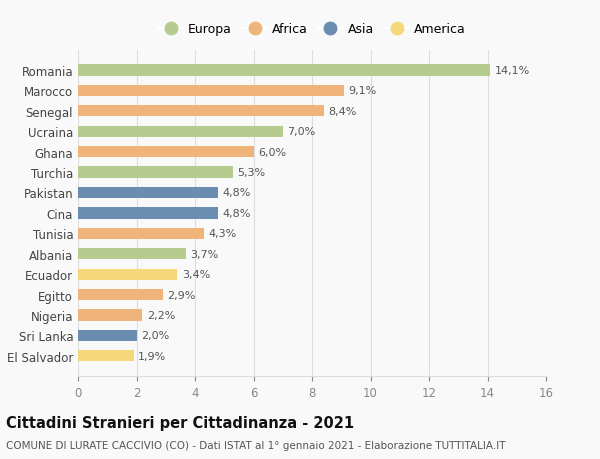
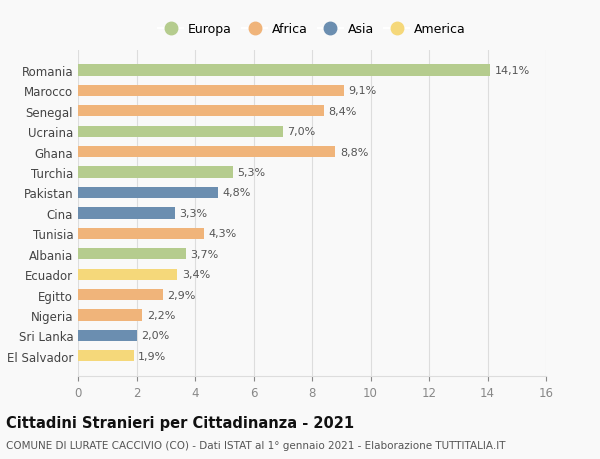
Ghana: 6,0% -> 8,8%
Cina: 4,8% -> 3,3%
